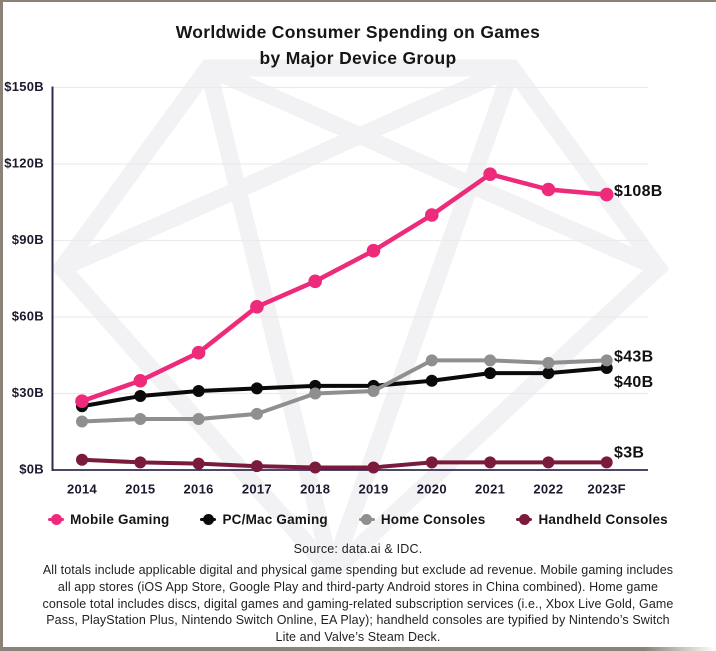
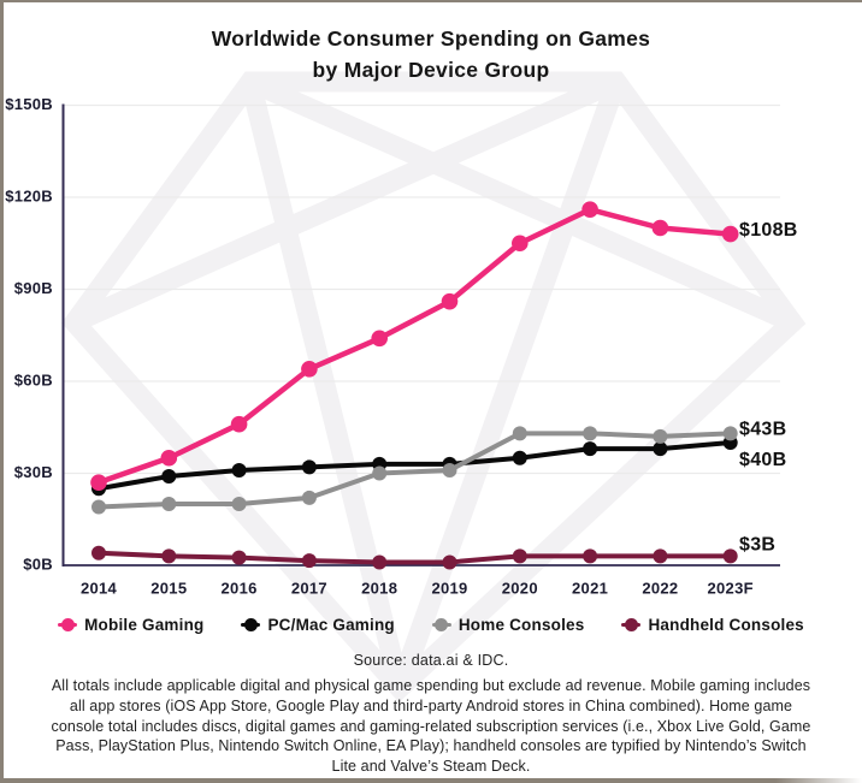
Mobile Gaming/2020: $100B -> $105B
